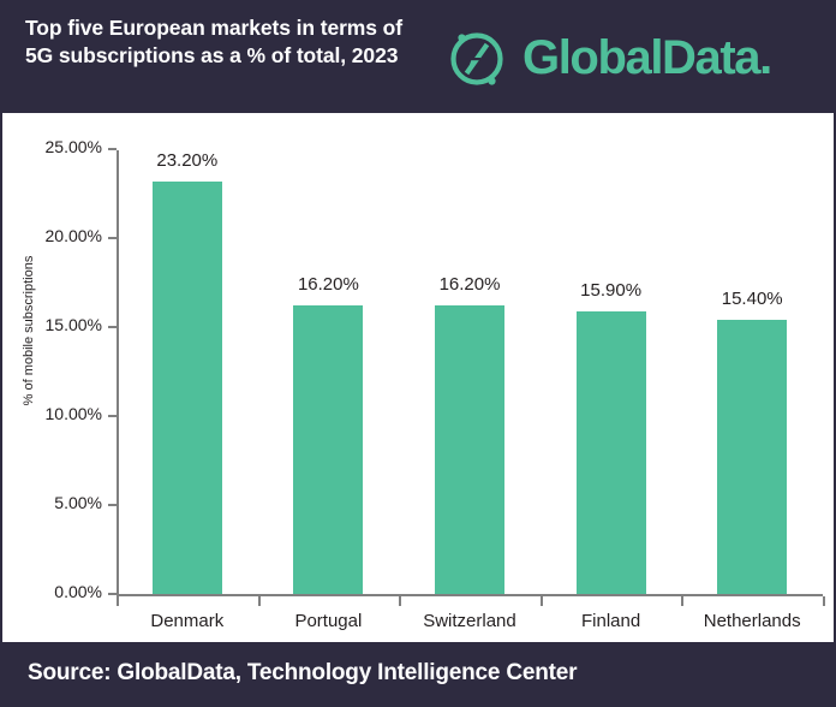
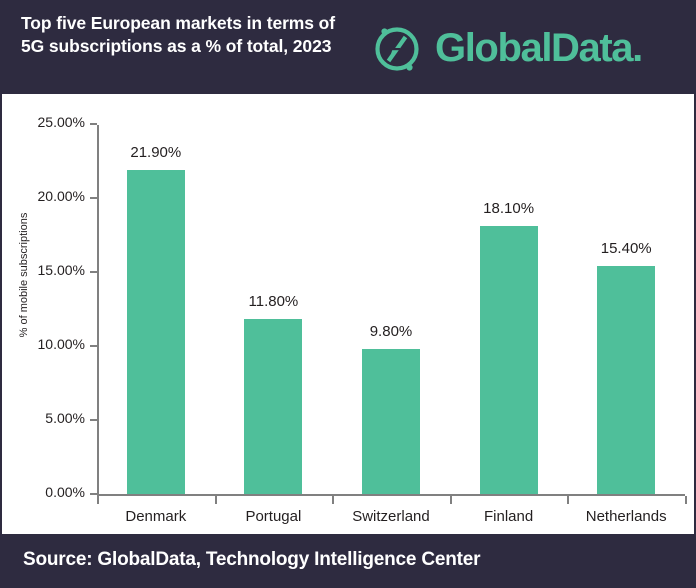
Denmark: 23.20% -> 21.90%
Portugal: 16.20% -> 11.80%
Switzerland: 16.20% -> 9.80%
Finland: 15.90% -> 18.10%
